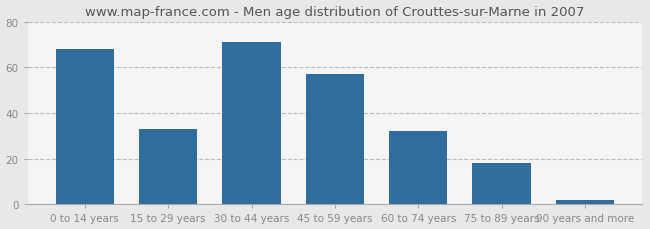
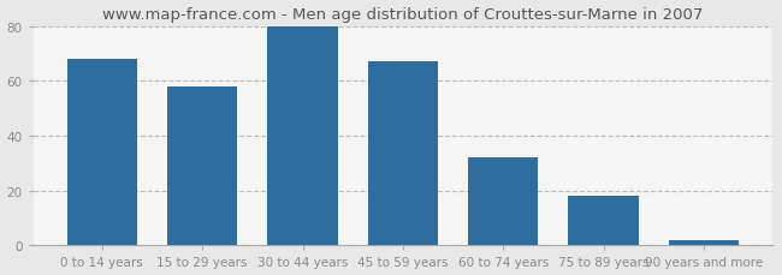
15 to 29 years: 33 -> 58
30 to 44 years: 71 -> 80
45 to 59 years: 57 -> 67
